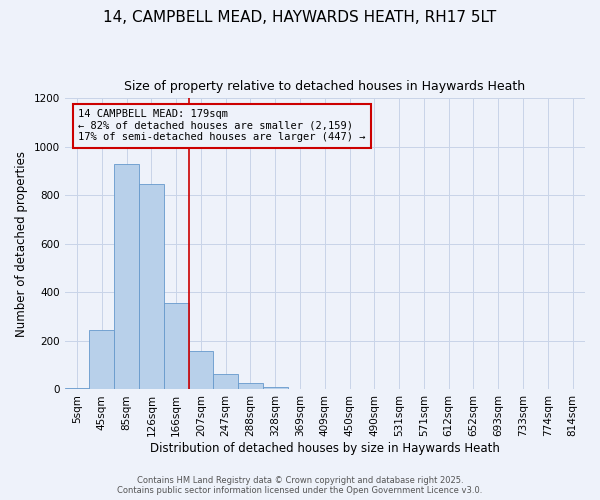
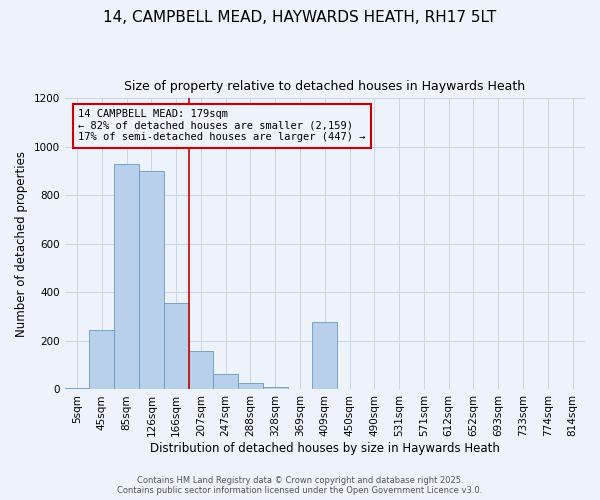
126sqm: 845 -> 900
409sqm: 1 -> 280
